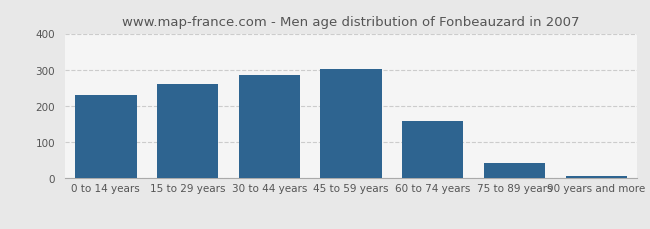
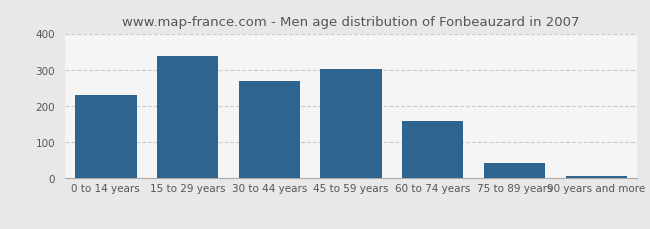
15 to 29 years: 260 -> 338
30 to 44 years: 285 -> 268
